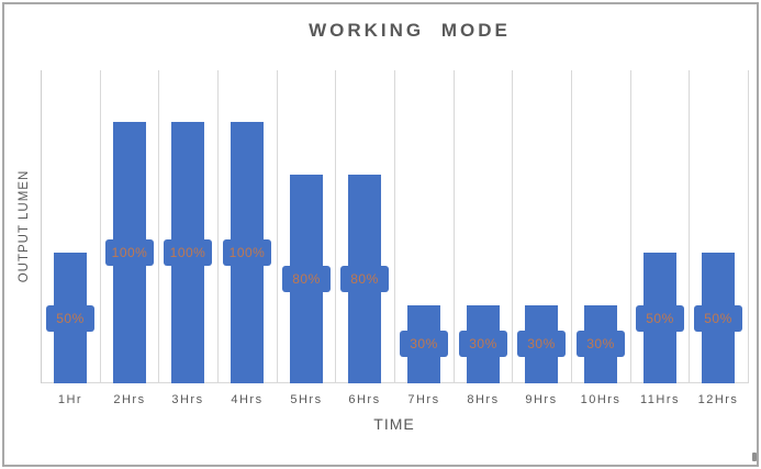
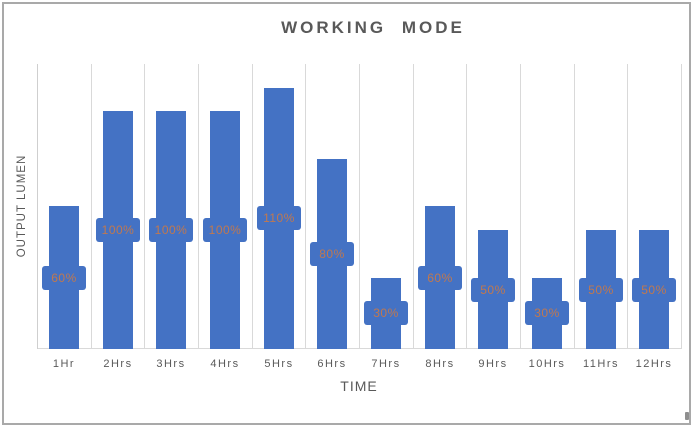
1Hr: 50% -> 60%
5Hrs: 80% -> 110%
8Hrs: 30% -> 60%
9Hrs: 30% -> 50%
